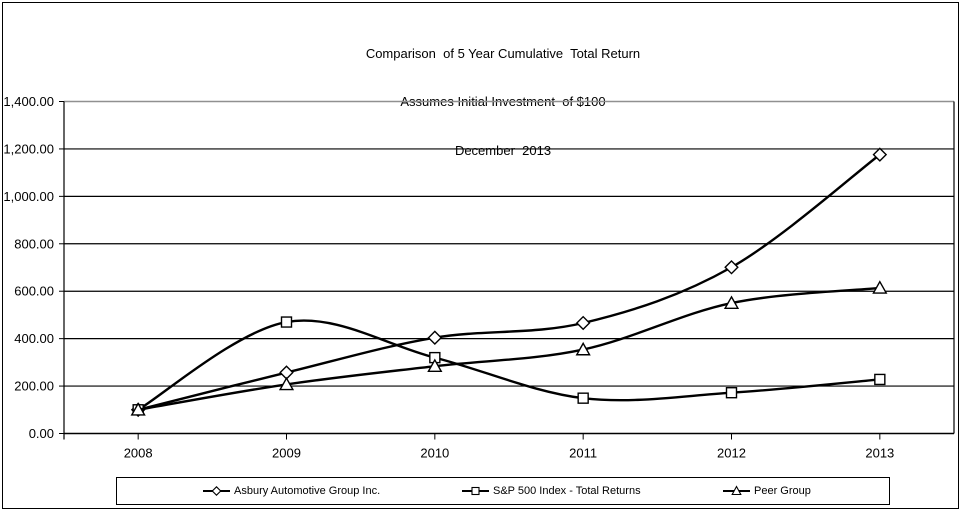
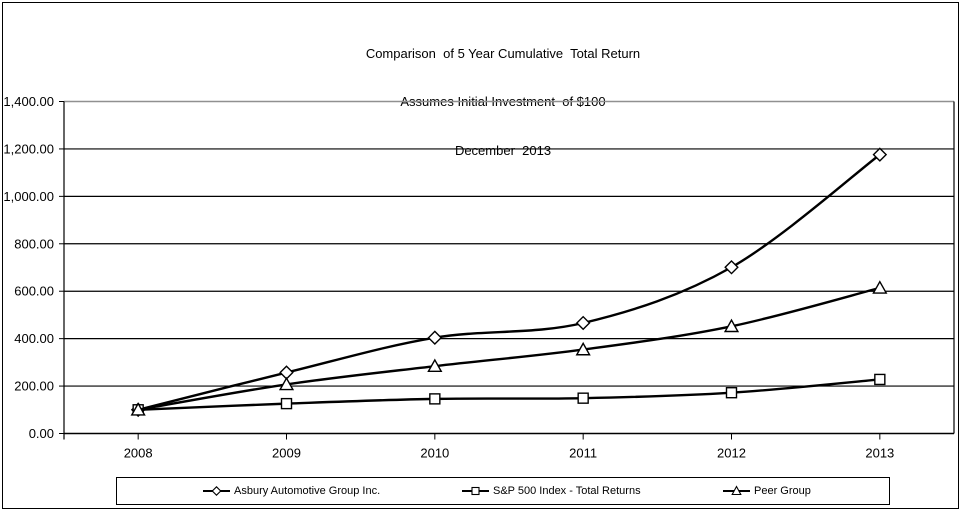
S&P 500 Index - Total Returns/2009: 470 -> 130
S&P 500 Index - Total Returns/2010: 320 -> 150
Peer Group/2012: 550 -> 450
